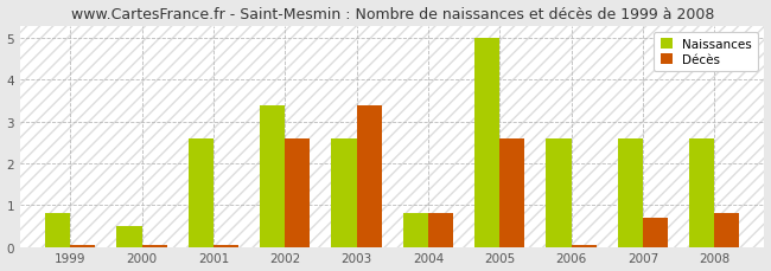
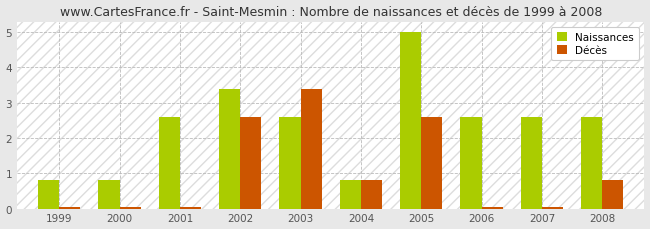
Naissances/2000: 0.5 -> 0.8
Décès/2007: 0.70 -> 0.05
